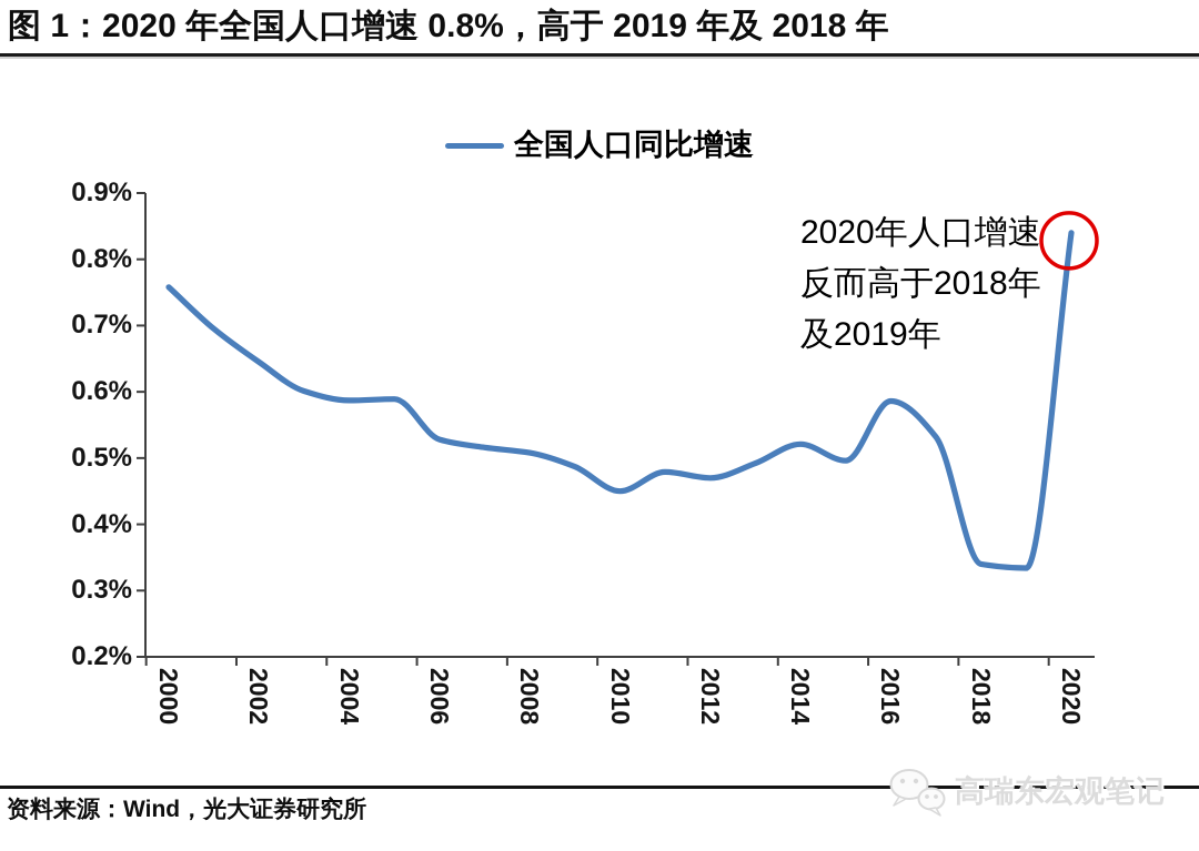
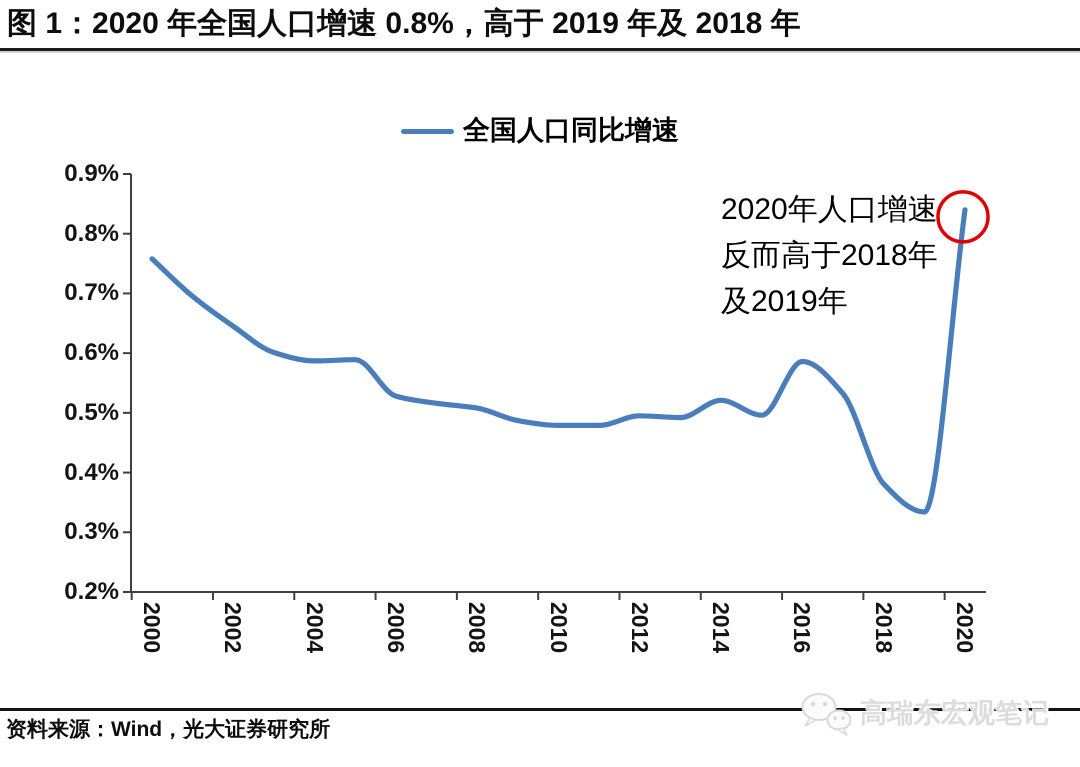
2010: 0.45% -> 0.48%
2012: 0.47% -> 0.49%
2018: 0.34% -> 0.38%
